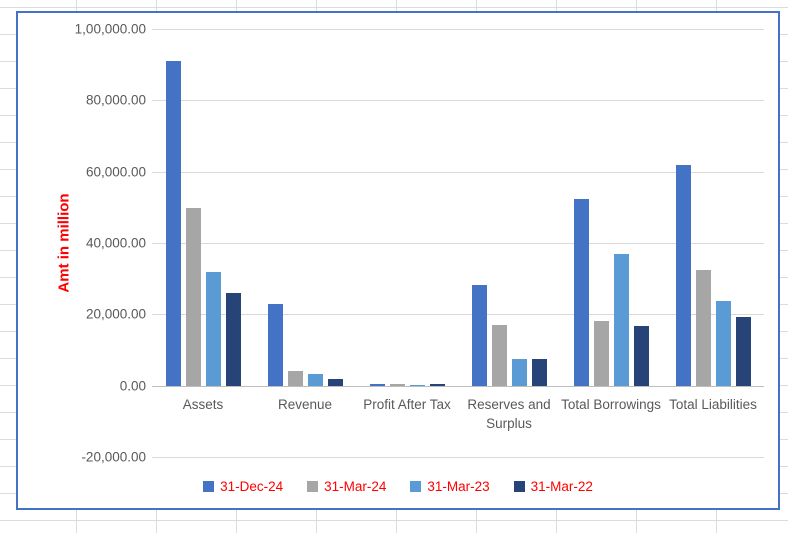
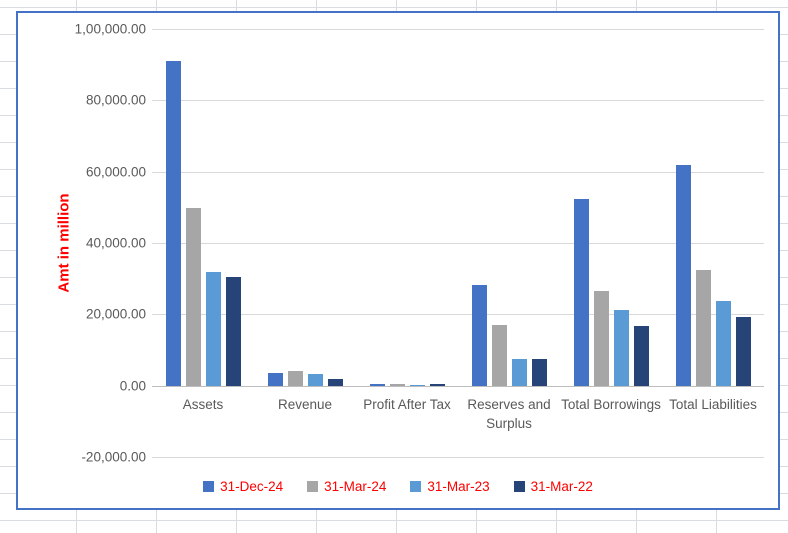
31-Mar-22/Assets: 26000 -> 30000
31-Dec-24/Revenue: 23000 -> 4000
31-Mar-24/Total Borrowings: 18000 -> 26000
31-Mar-23/Total Borrowings: 37000 -> 21000
